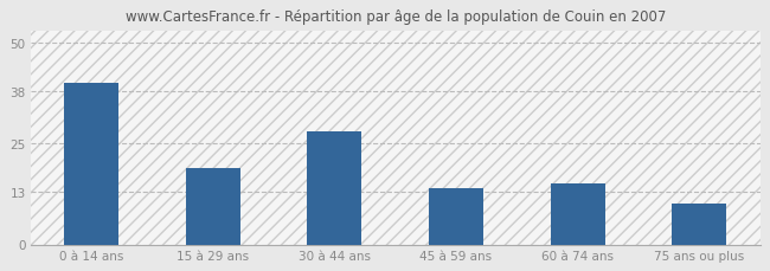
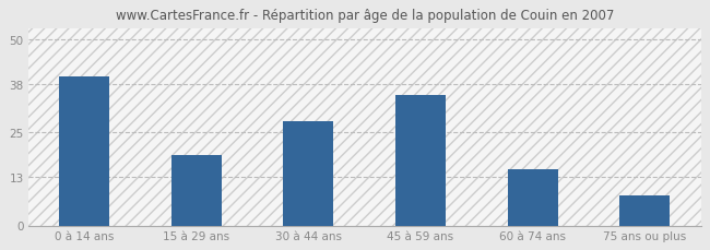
45 à 59 ans: 14 -> 35
75 ans ou plus: 10 -> 8
